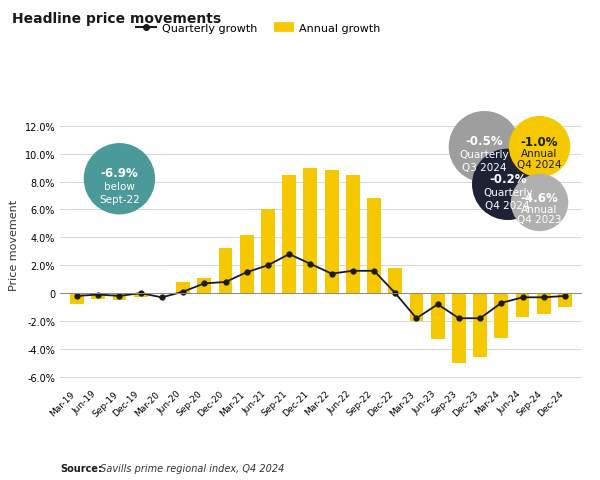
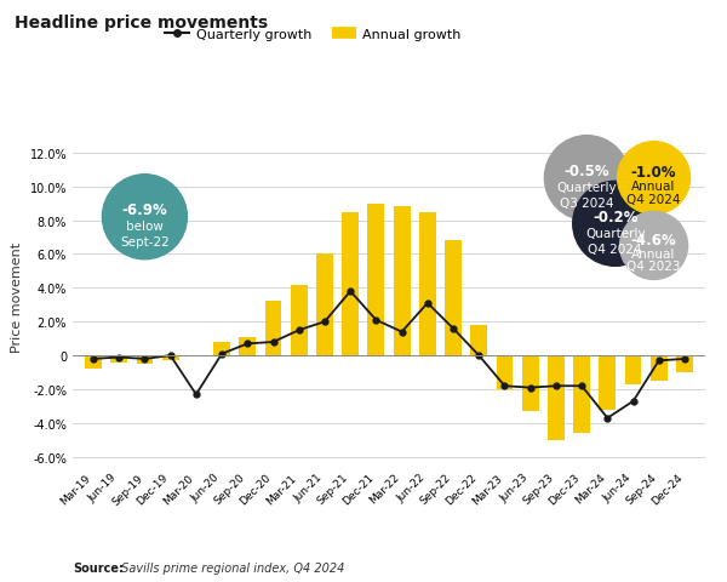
Quarterly growth/Mar-20: -0.3% -> -2.3%
Quarterly growth/Sep-21: 2.8% -> 3.8%
Quarterly growth/Jun-22: 1.6% -> 3.1%
Quarterly growth/Jun-23: -0.8% -> -1.9%
Quarterly growth/Mar-24: -0.7% -> -3.7%
Quarterly growth/Jun-24: -0.3% -> -2.7%
